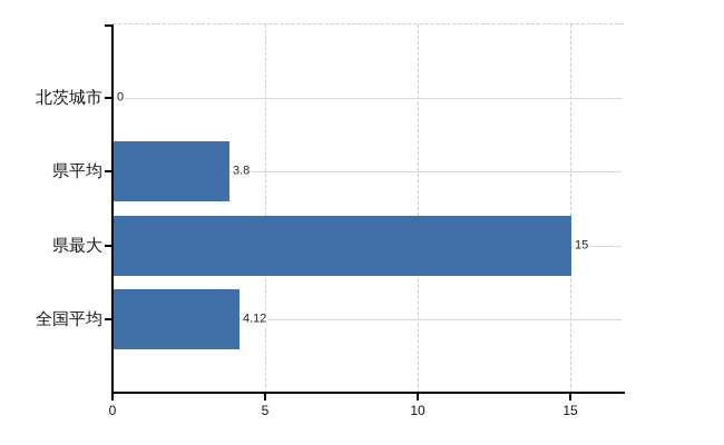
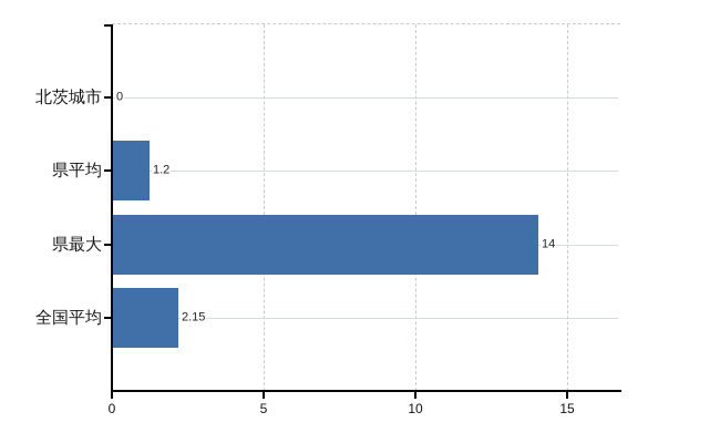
県平均: 3.8 -> 1.2
県最大: 15 -> 14
全国平均: 4.12 -> 2.15
